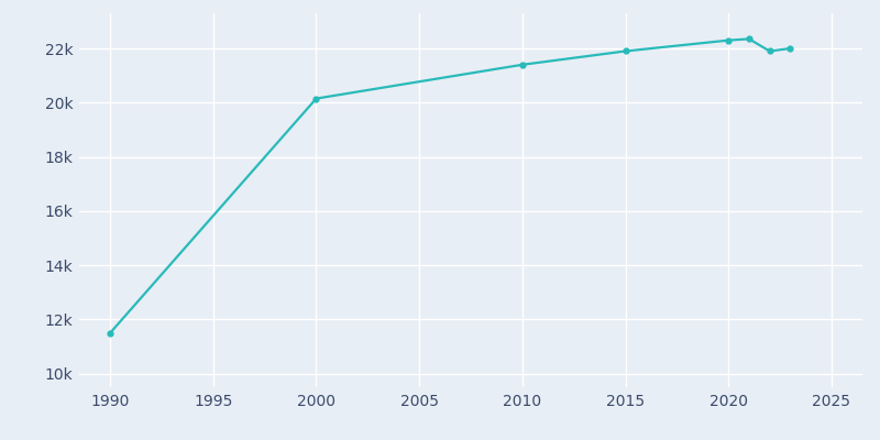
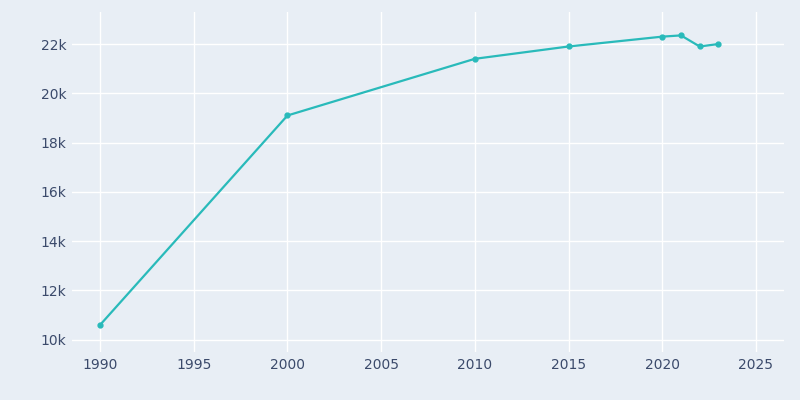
1990: 11.50k -> 10.60k
2000: 20.15k -> 19.10k
